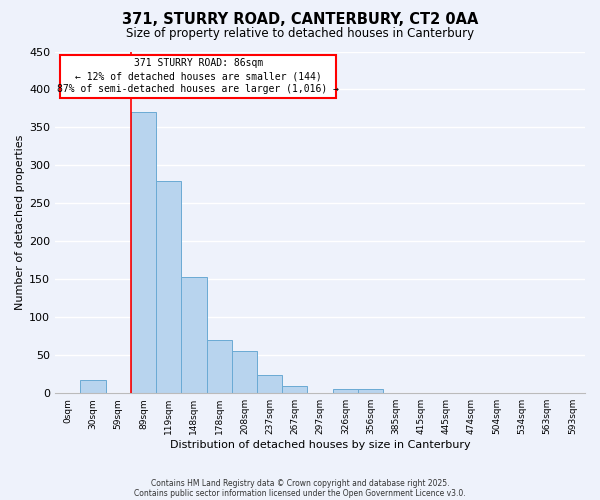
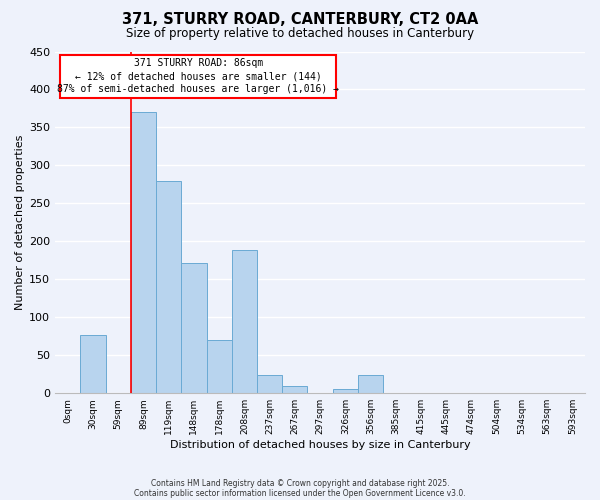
30sqm: 18 -> 76
148sqm: 153 -> 172
208sqm: 55 -> 188
356sqm: 6 -> 24
